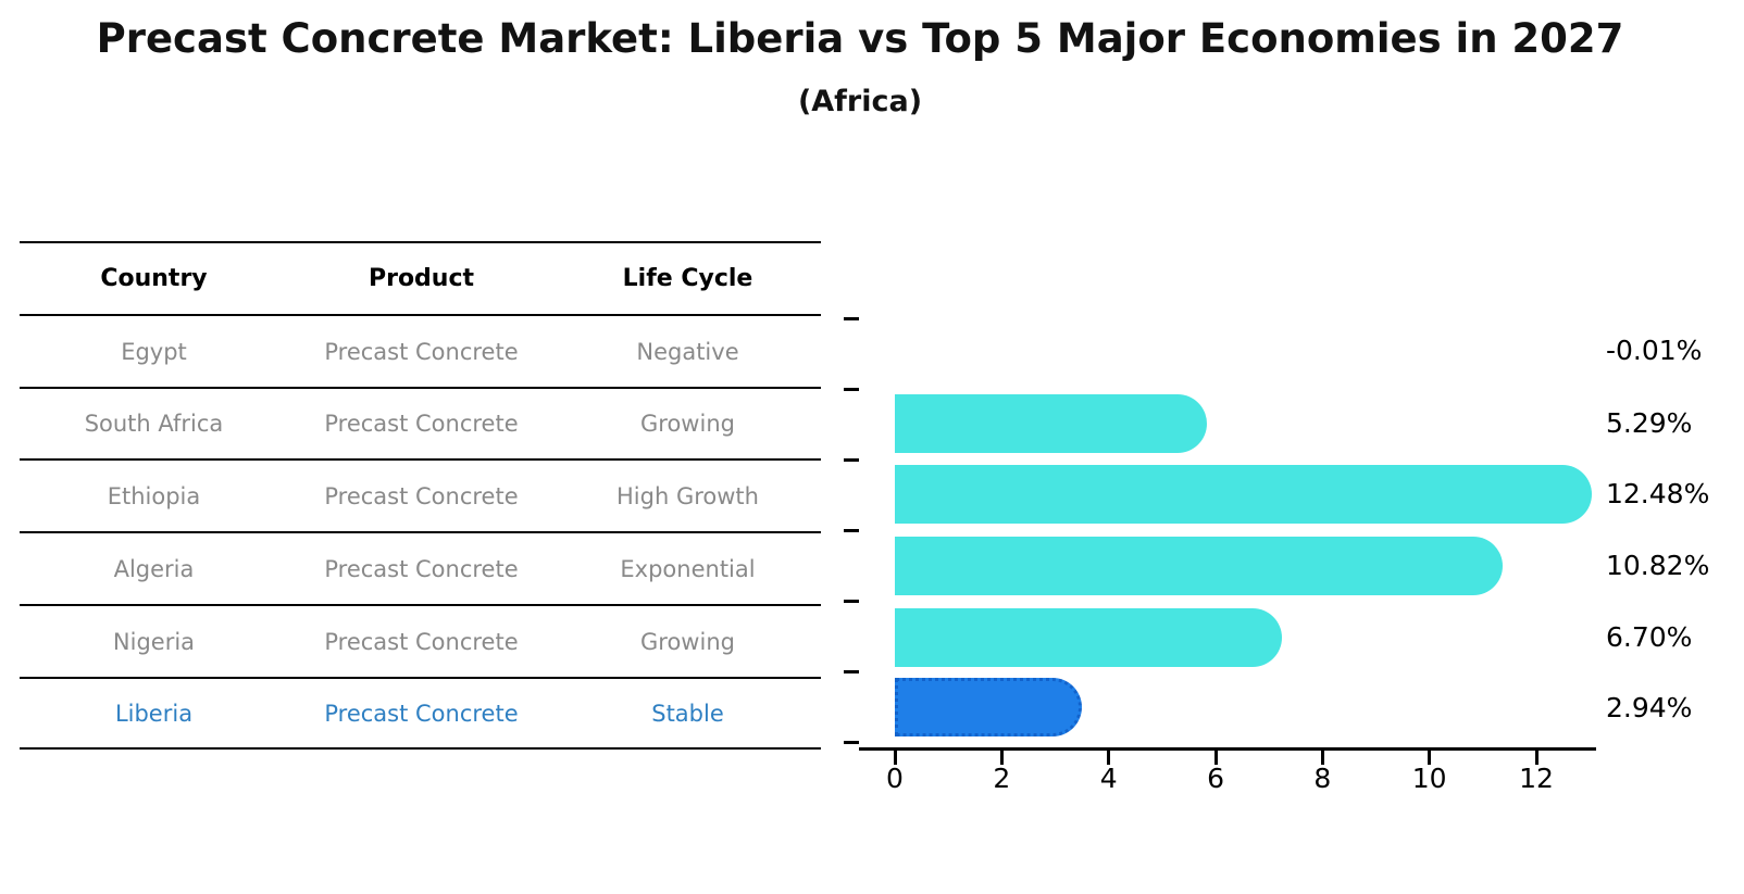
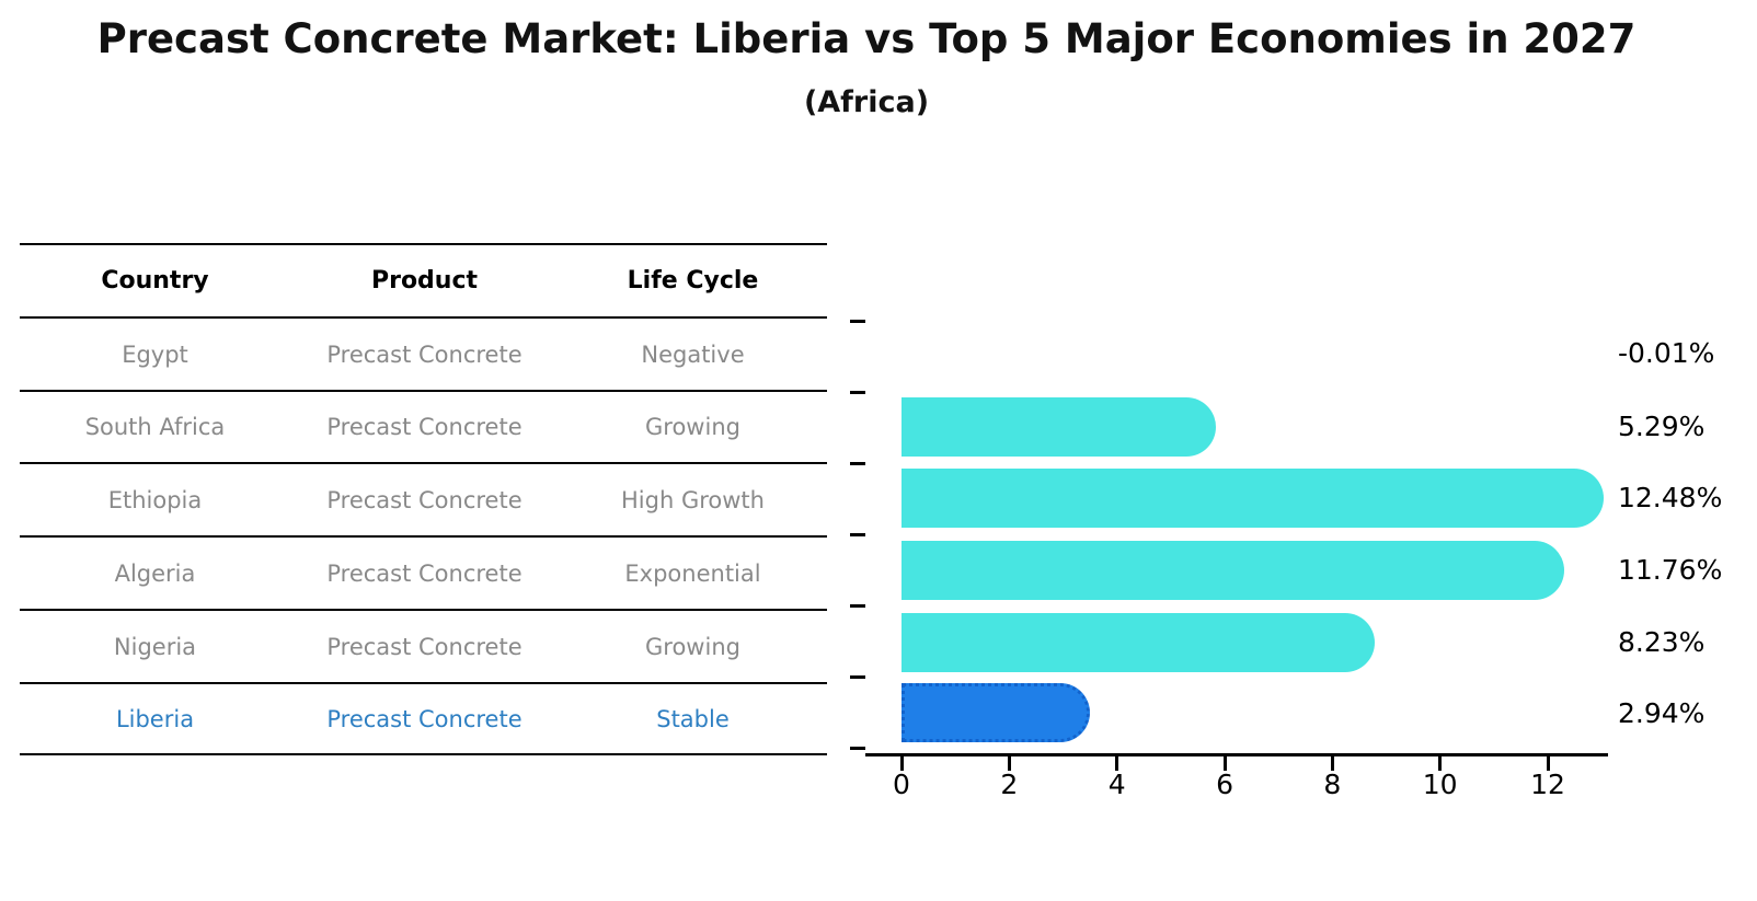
Algeria: 10.82% -> 11.76%
Nigeria: 6.70% -> 8.23%
